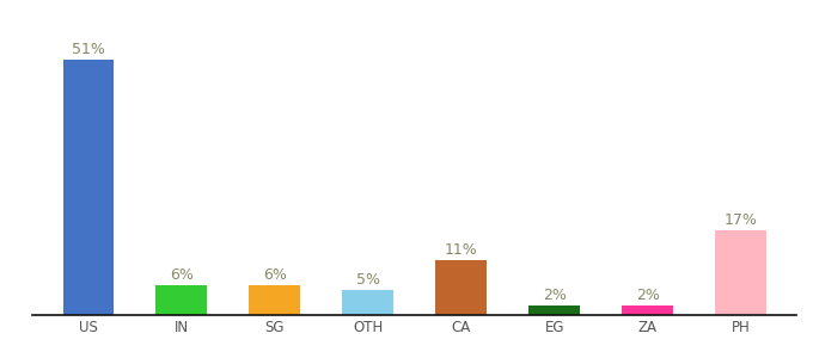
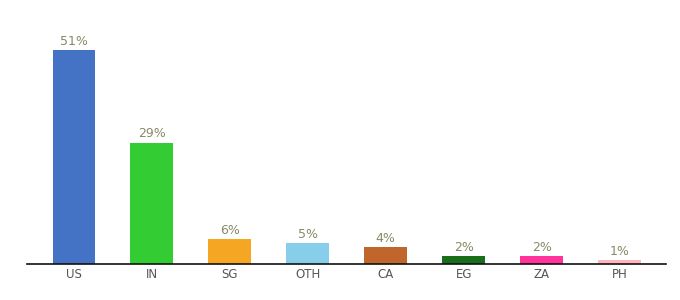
IN: 6% -> 29%
CA: 11% -> 4%
PH: 17% -> 1%
